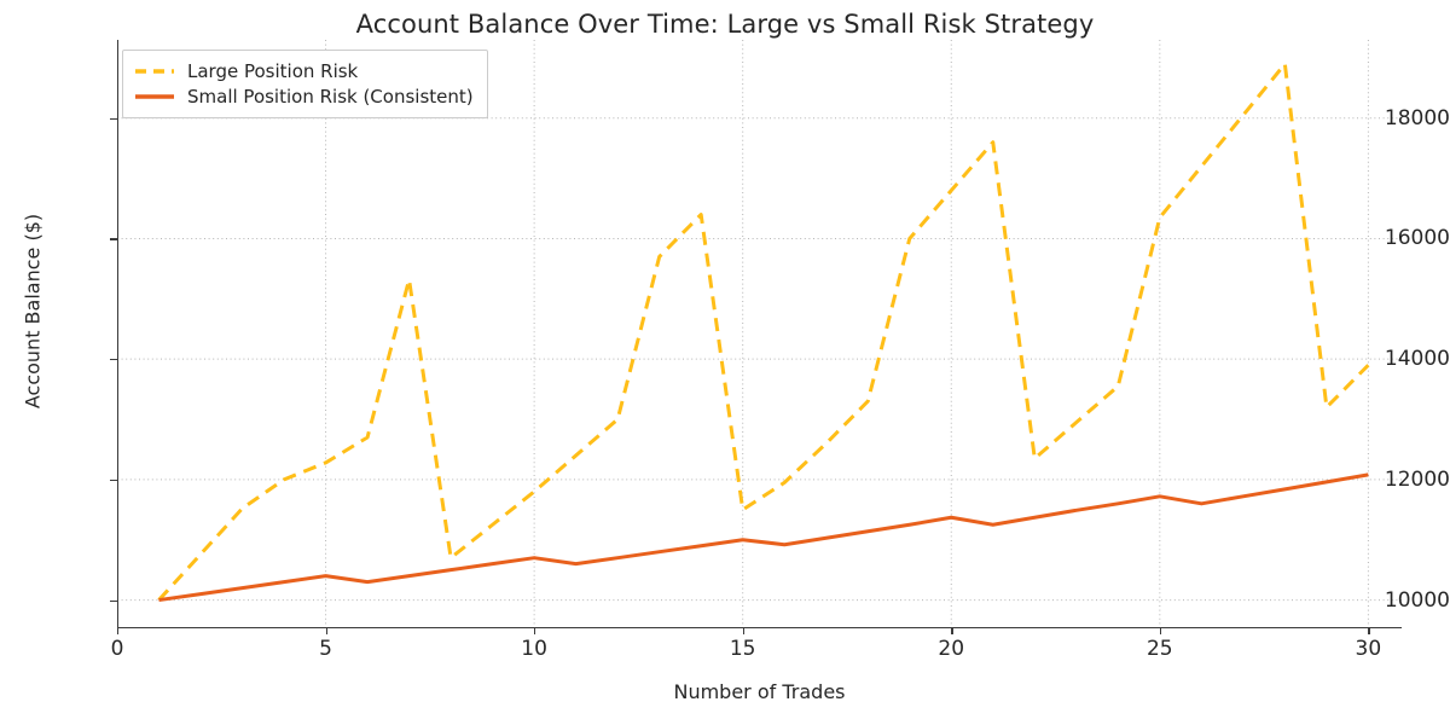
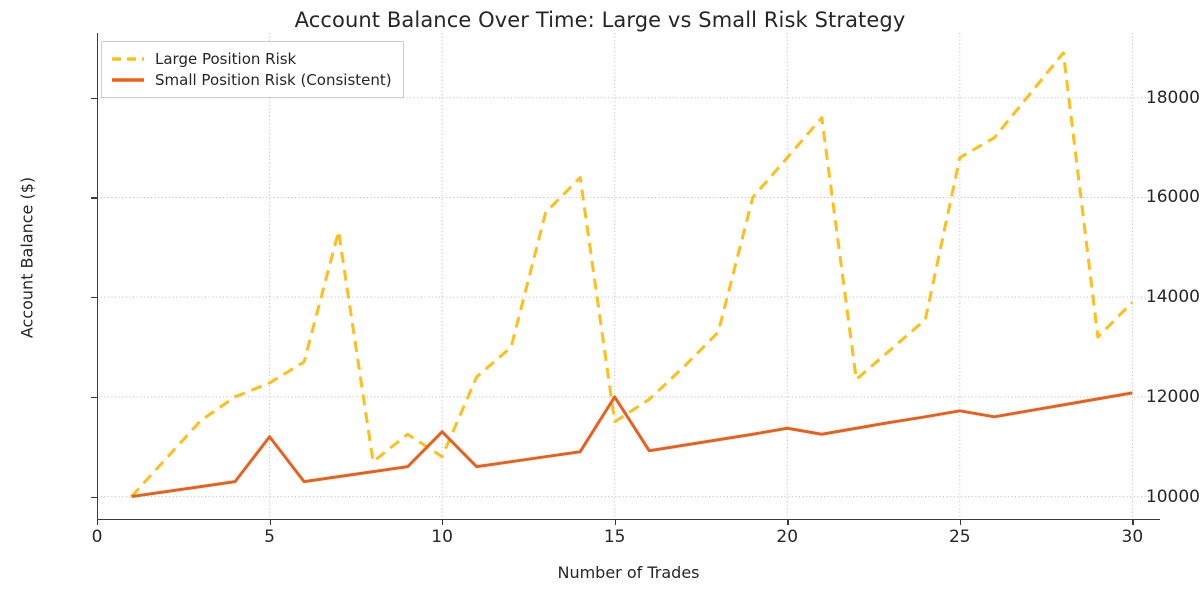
Small Position Risk (Consistent)/5: 10400 -> 11200
Large Position Risk/10: 11800 -> 10800
Small Position Risk (Consistent)/10: 10700 -> 11300
Small Position Risk (Consistent)/15: 11000 -> 12000
Large Position Risk/25: 16400 -> 16800
